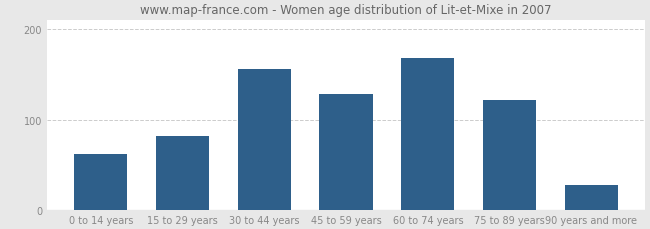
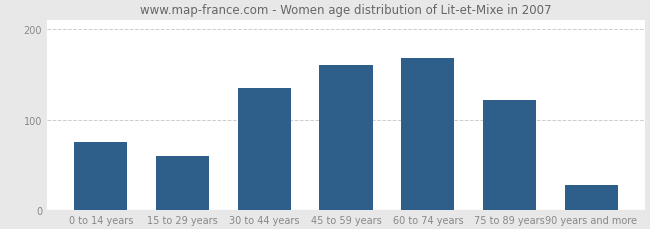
0 to 14 years: 62 -> 75
15 to 29 years: 82 -> 60
30 to 44 years: 156 -> 135
45 to 59 years: 128 -> 160
